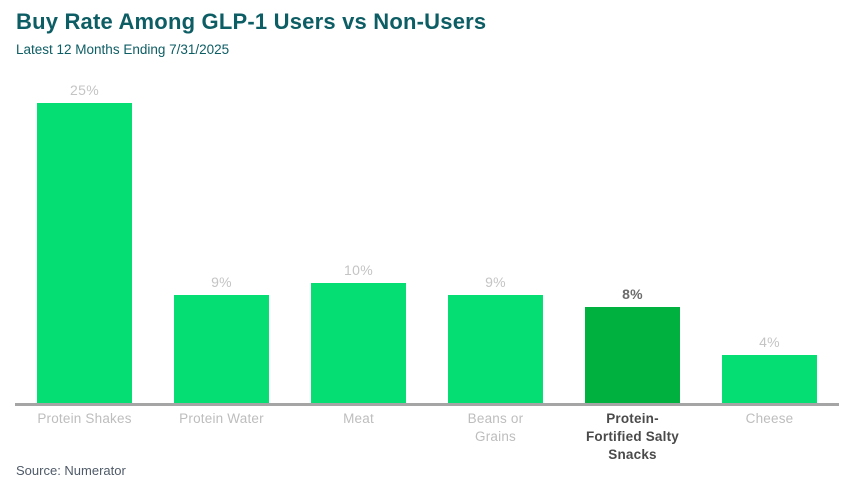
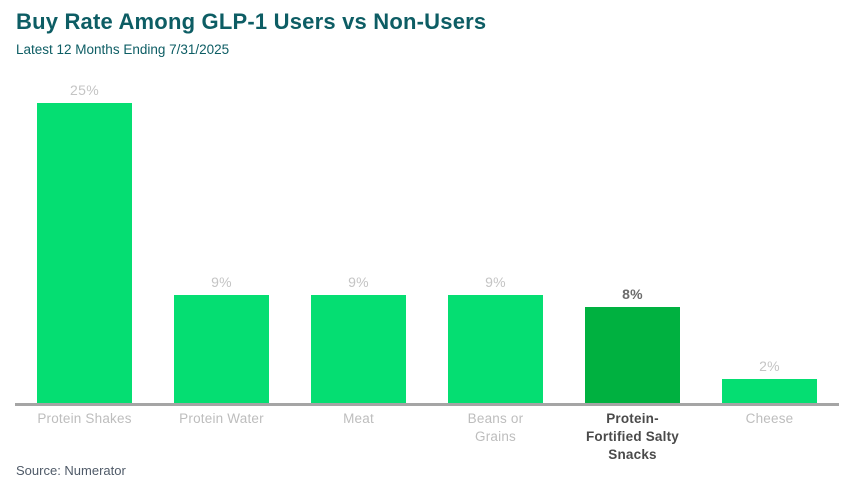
Meat: 10% -> 9%
Cheese: 4% -> 2%
